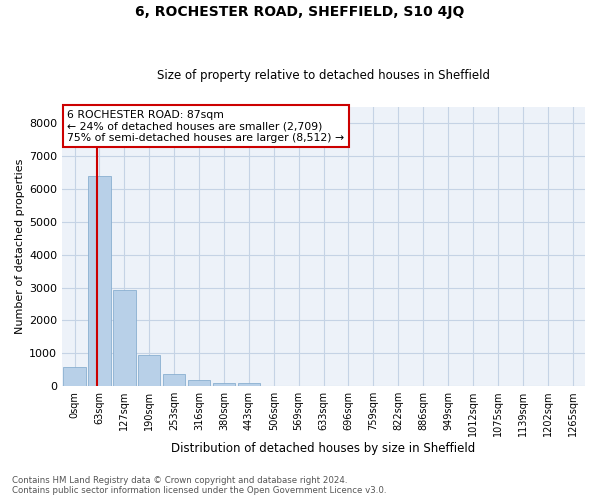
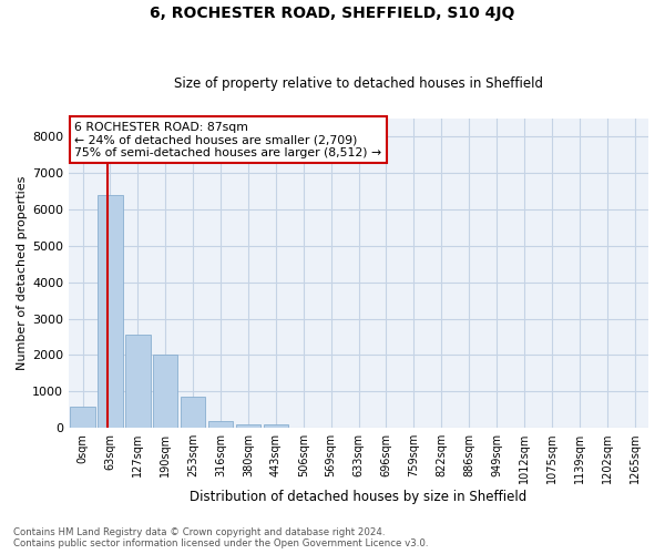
127sqm: 2930 -> 2550
190sqm: 960 -> 2000
253sqm: 360 -> 850
